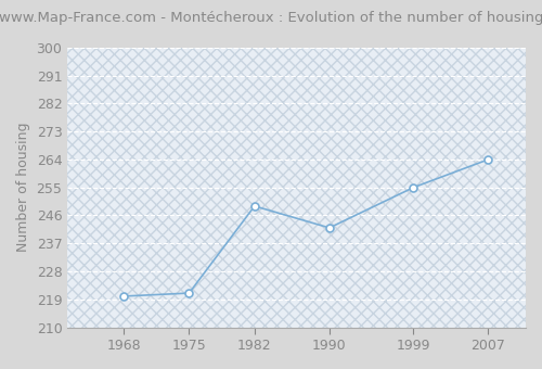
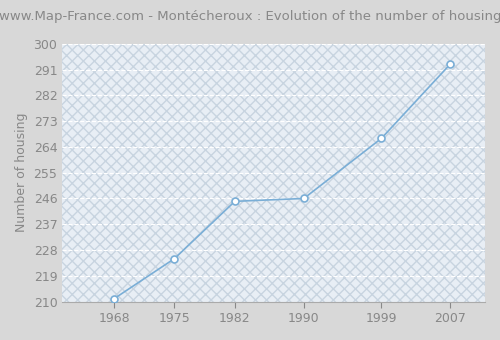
1968: 220 -> 211
1975: 221 -> 225
1982: 249 -> 245
1990: 242 -> 246
1999: 255 -> 267
2007: 264 -> 293
